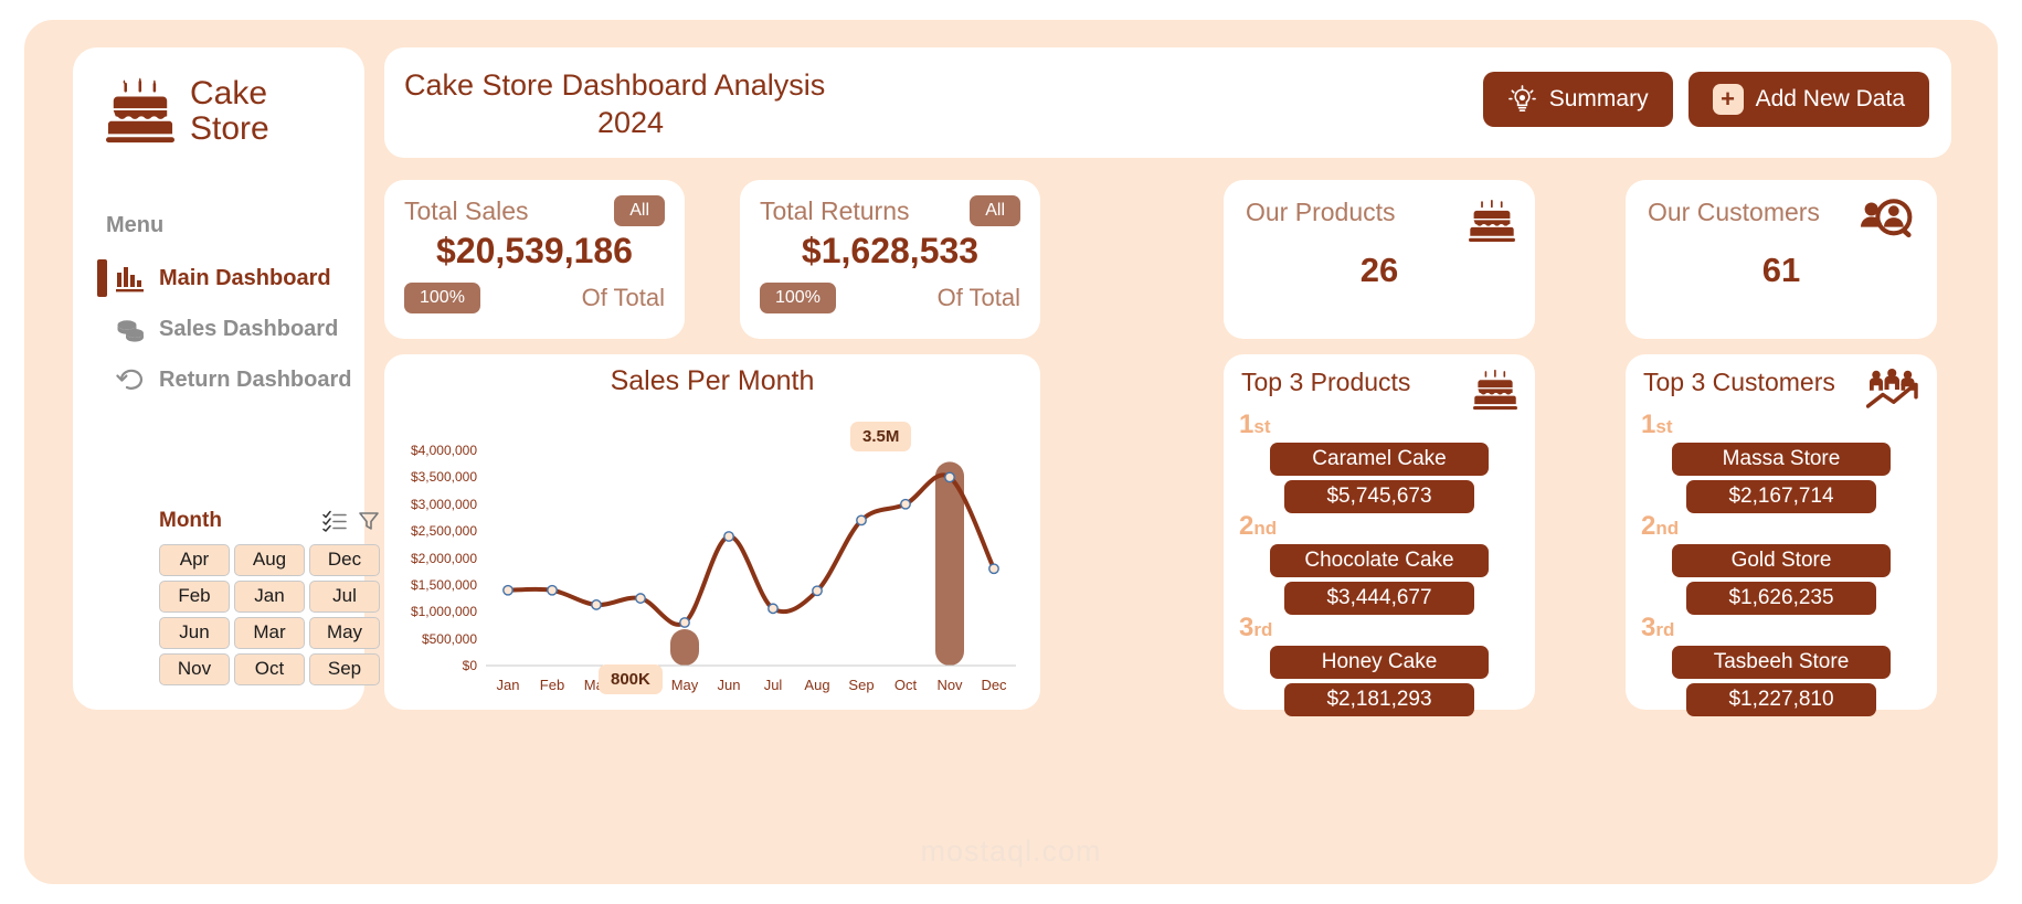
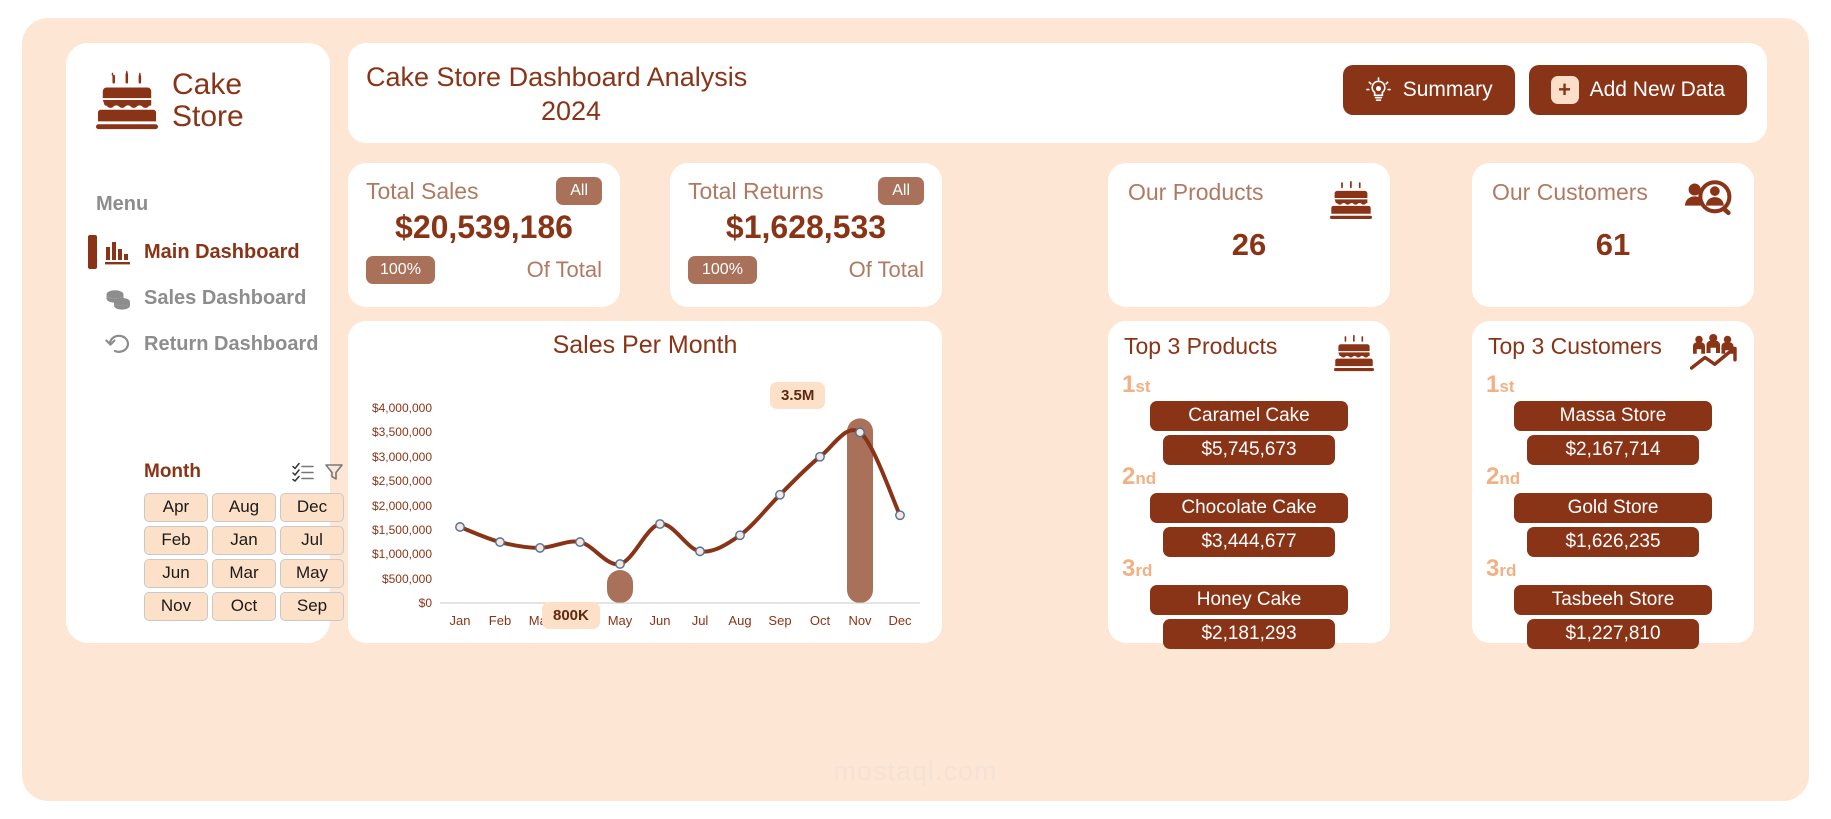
Jan: $1400000 -> $1600000
Feb: $1400000 -> $1200000
Jun: $2400000 -> $1600000
Sep: $2700000 -> $2200000
